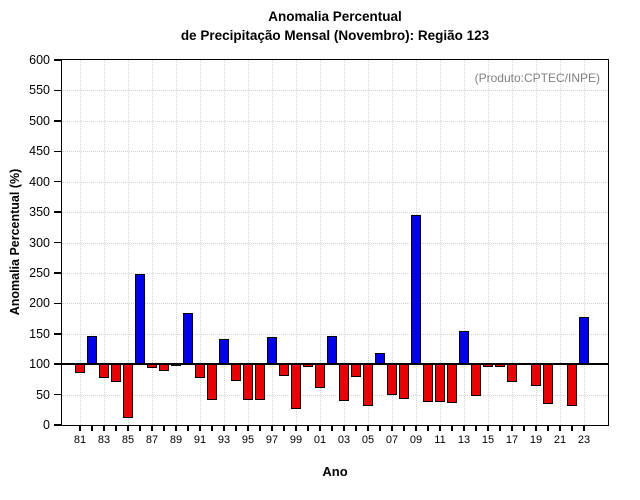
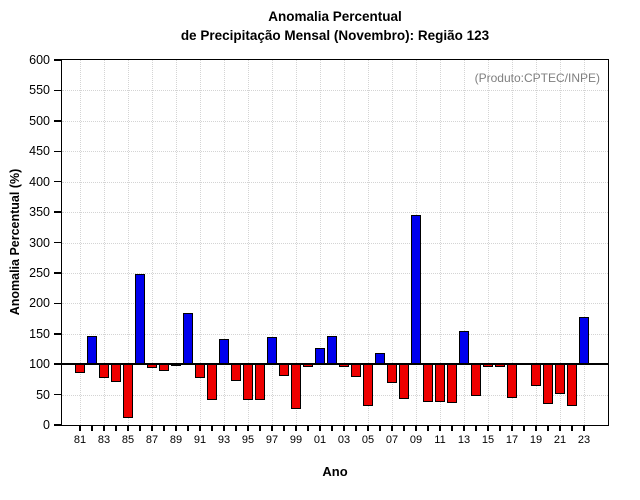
01: 60 -> 130
03: 40 -> 100
07: 50 -> 70
17: 70 -> 40
21: 100 -> 50
